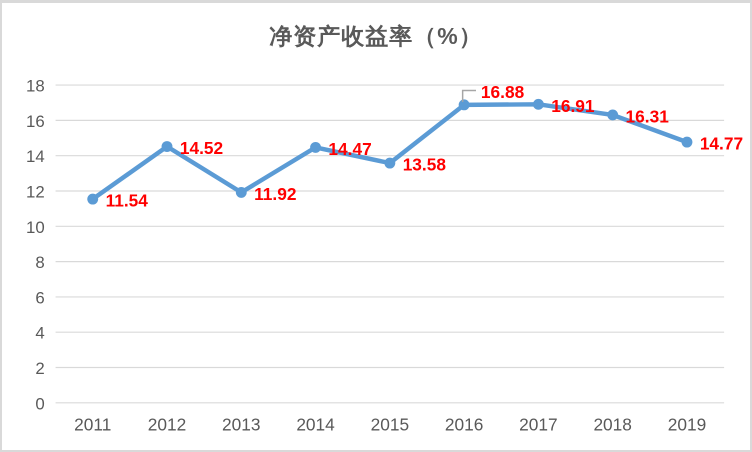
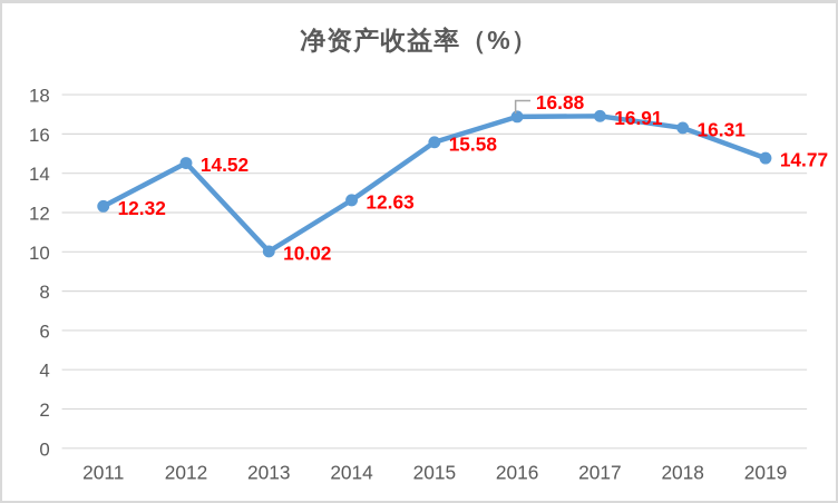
2011: 11.54 -> 12.32
2013: 11.92 -> 10.02
2014: 14.47 -> 12.63
2015: 13.58 -> 15.58
